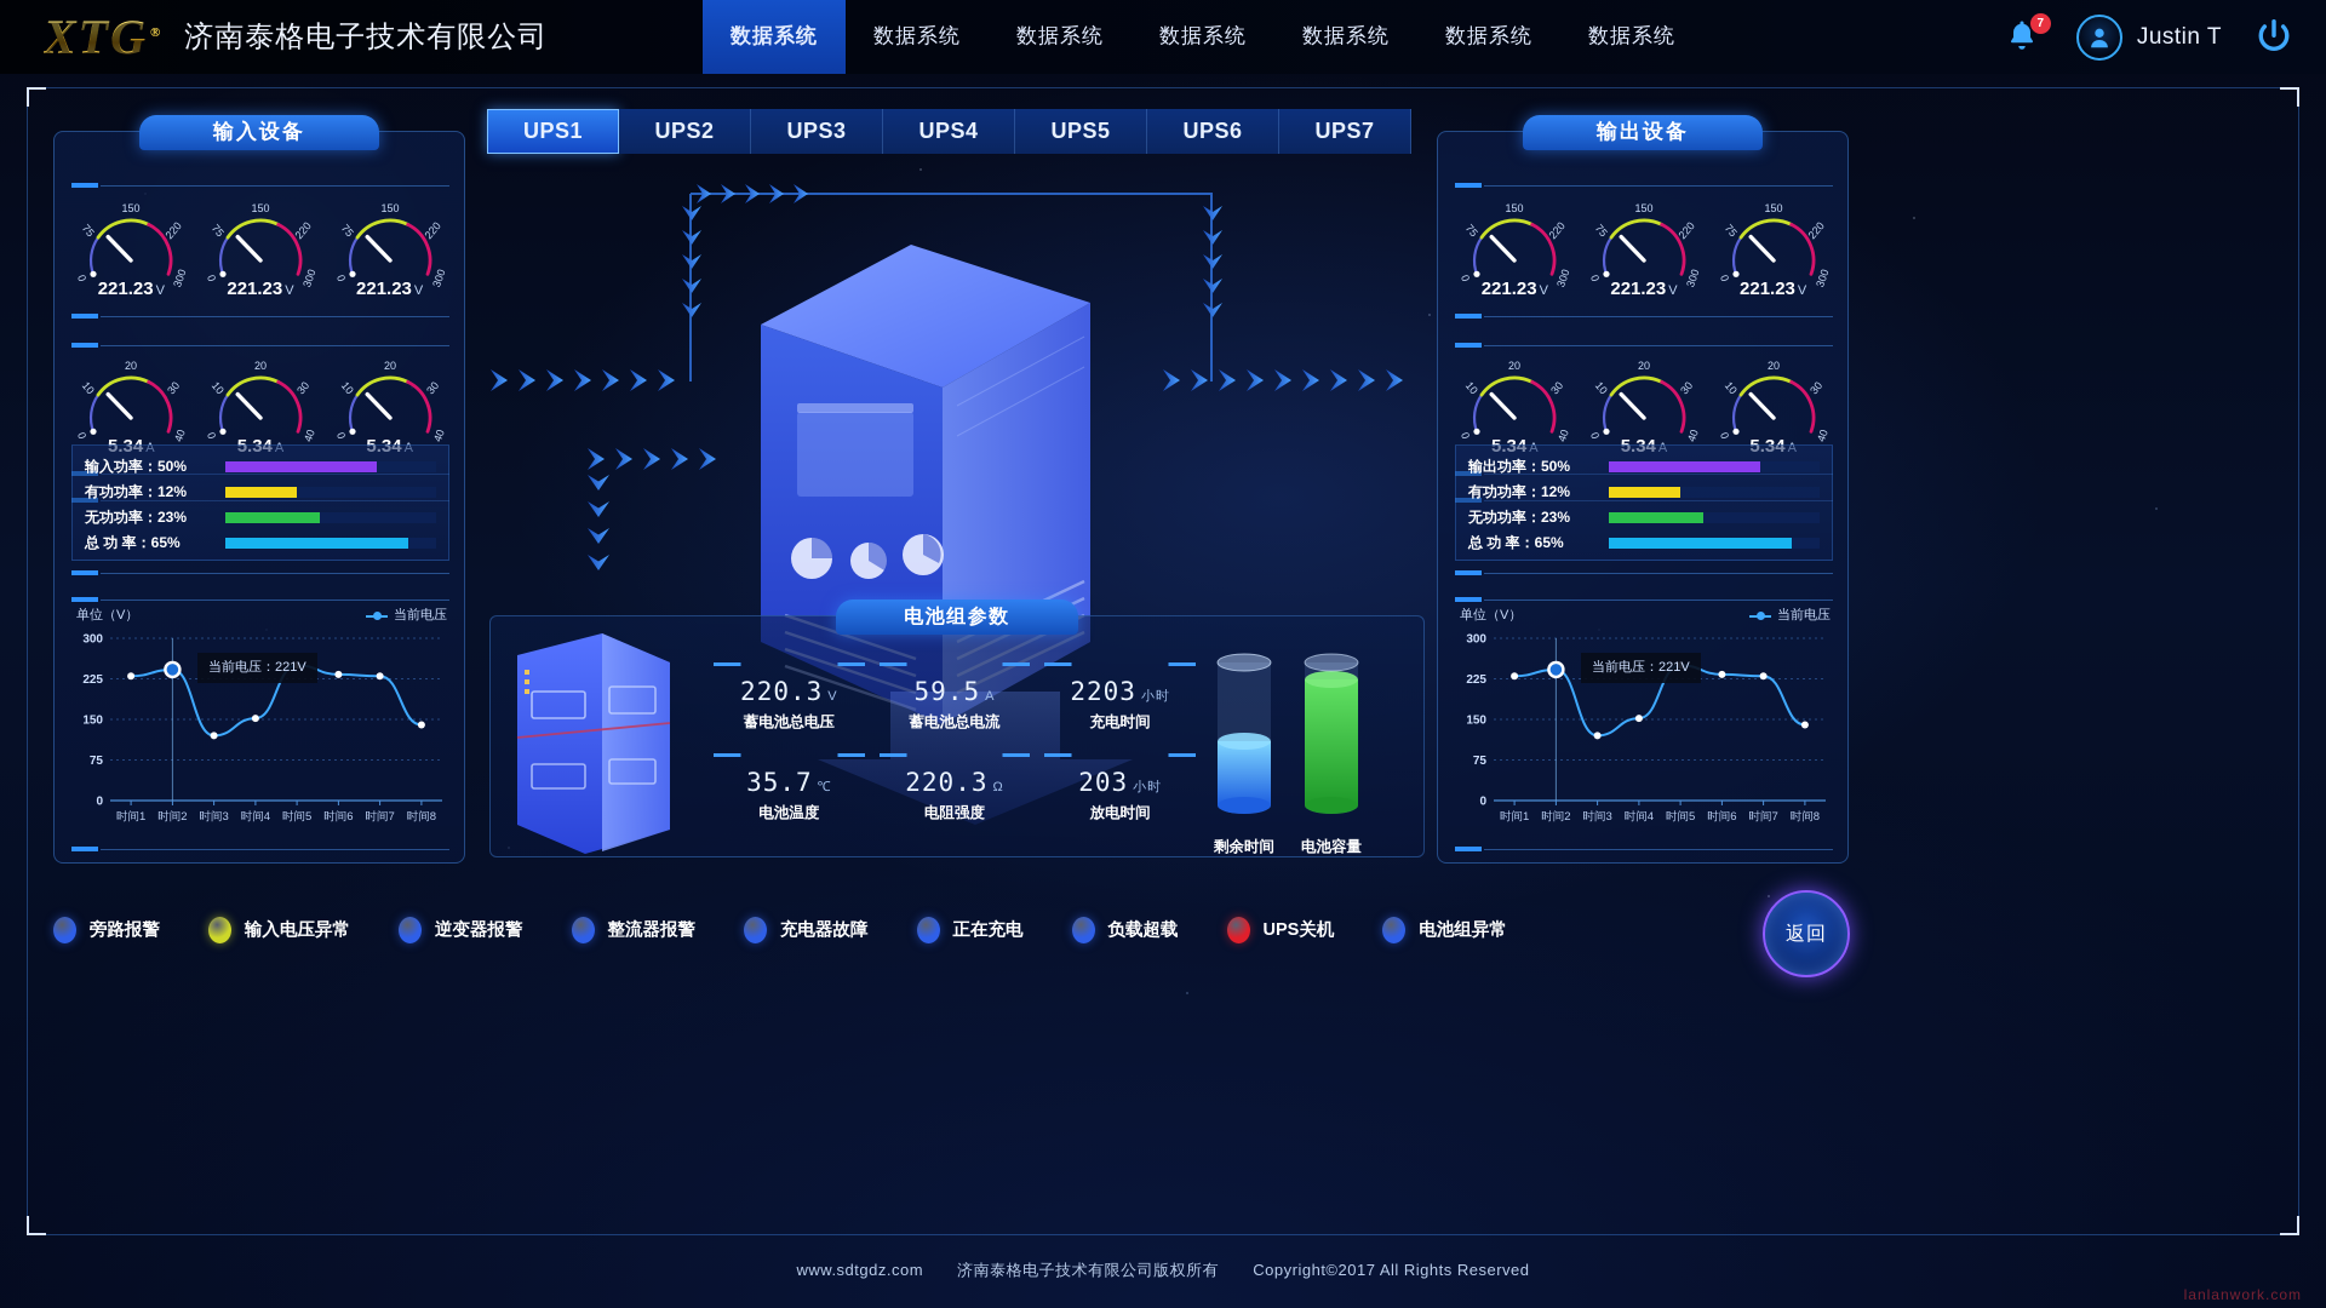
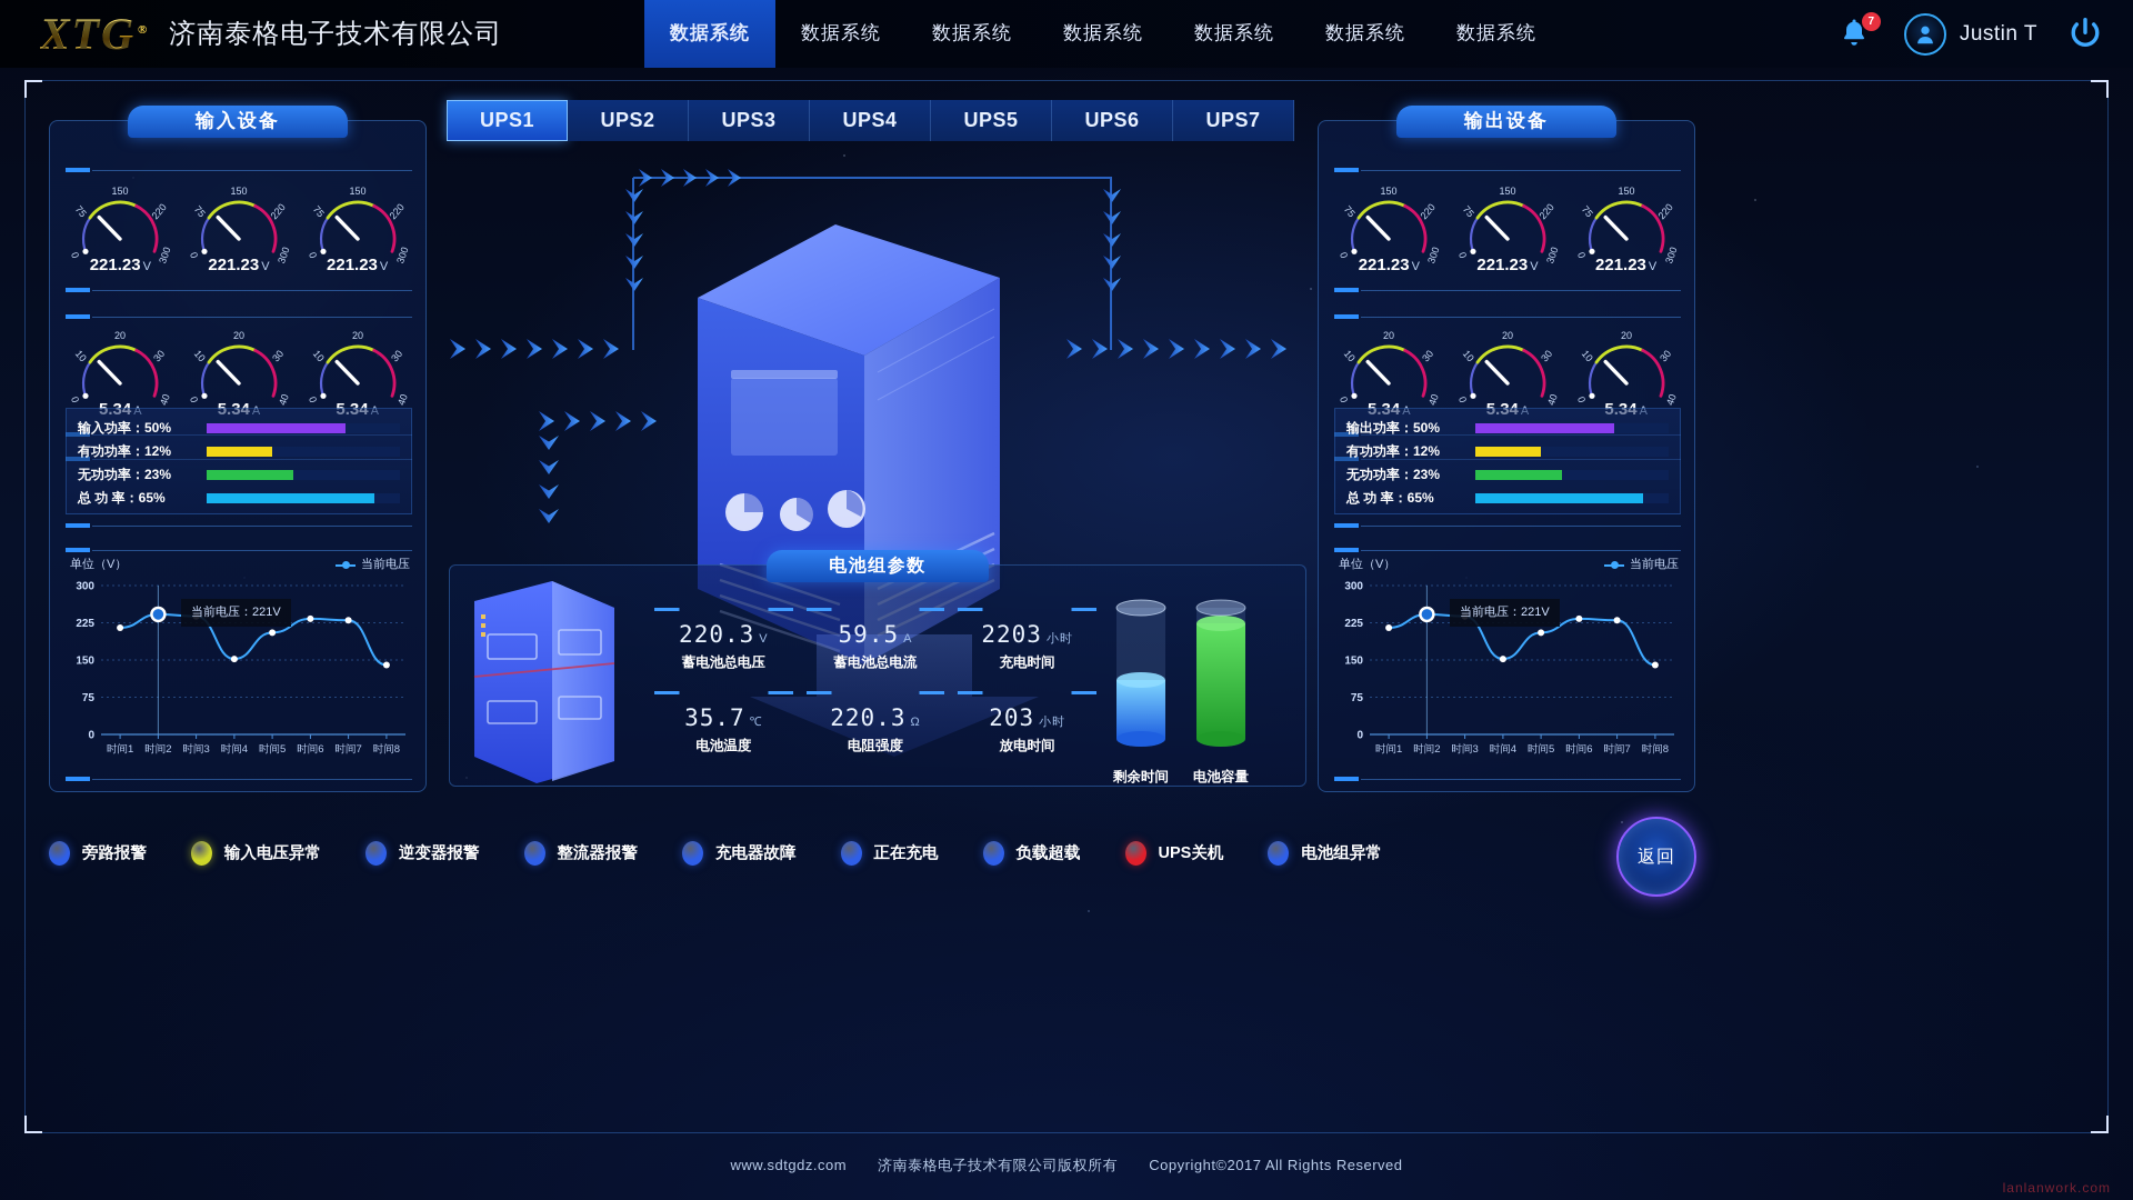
时间1: 230 -> 220
时间3: 120 -> 240
时间5: 250 -> 200
